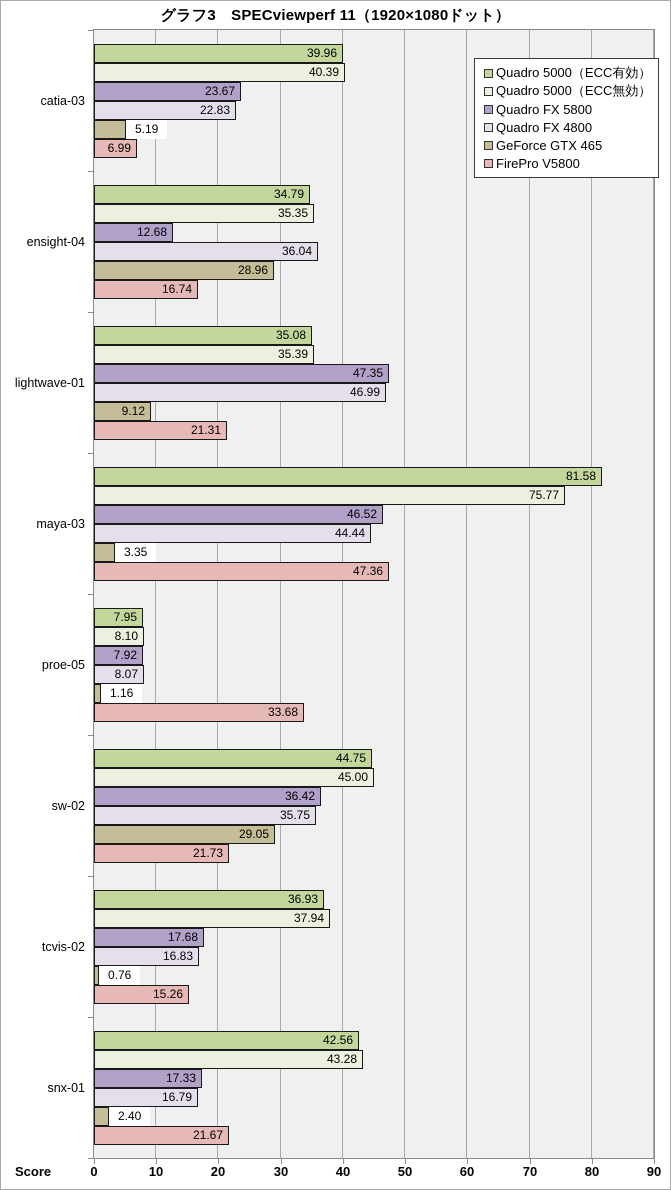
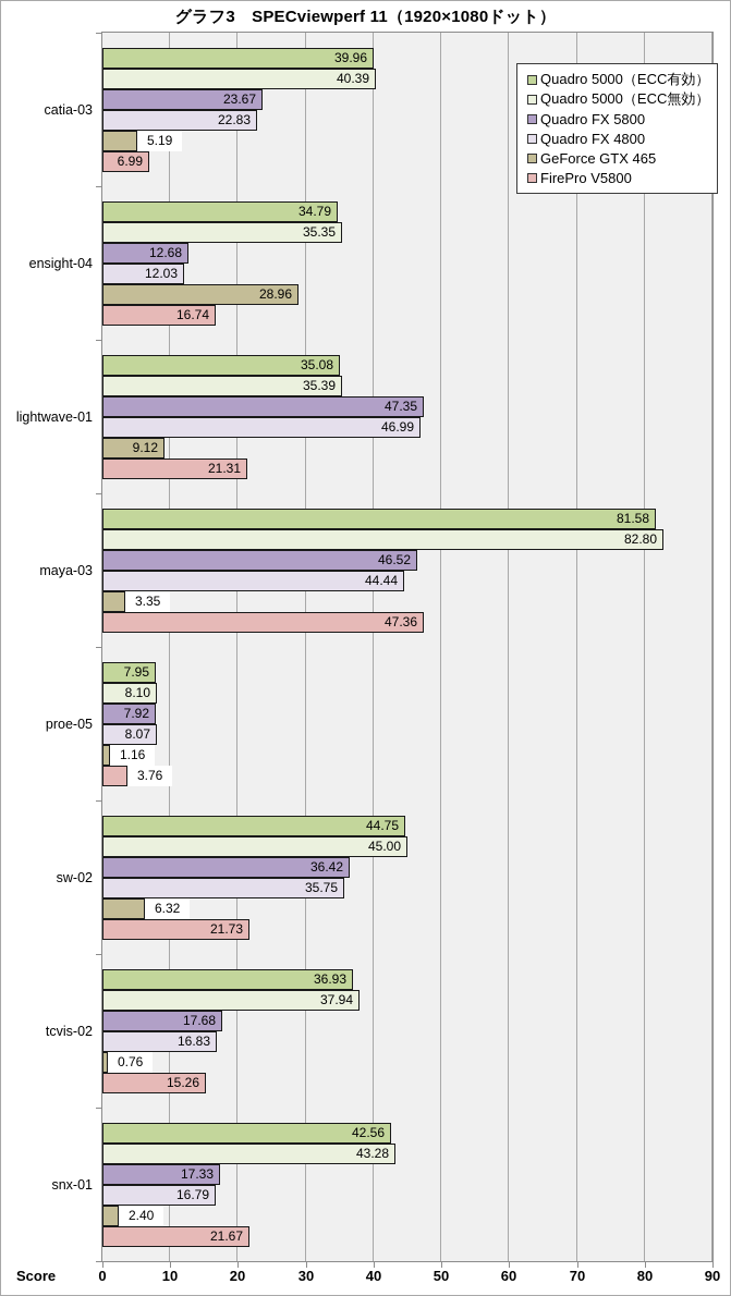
Quadro FX 4800/ensight-04: 36.04 -> 12.03
Quadro 5000（ECC無効）/maya-03: 75.77 -> 82.80
FirePro V5800/proe-05: 33.68 -> 3.76
GeForce GTX 465/sw-02: 29.05 -> 6.32
